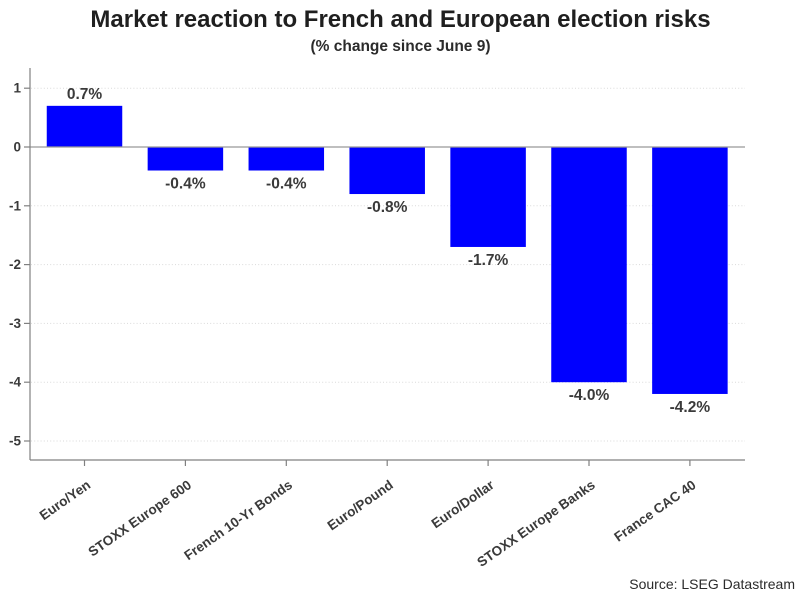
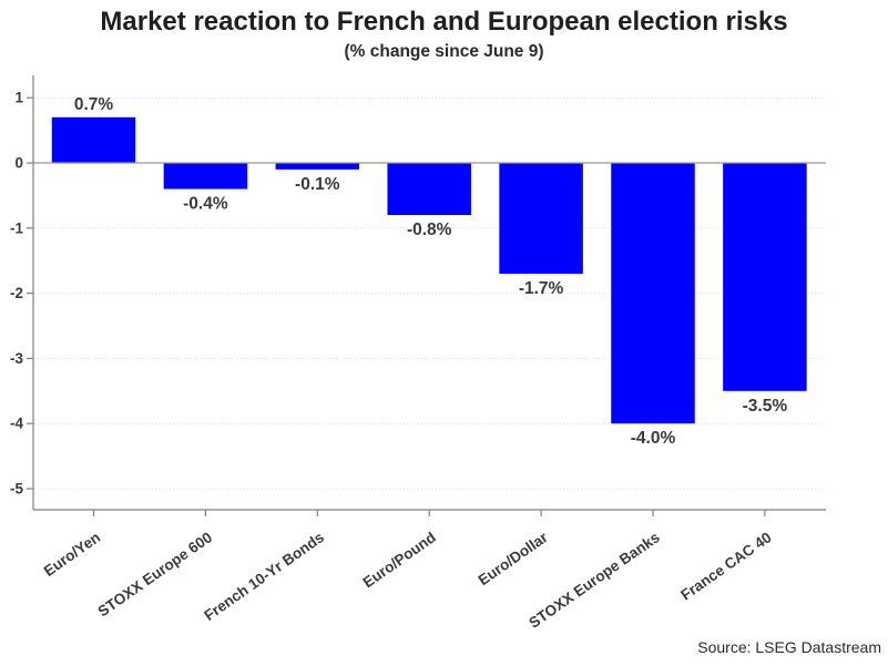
French 10-Yr Bonds: -0.4% -> -0.1%
France CAC 40: -4.2% -> -3.5%
